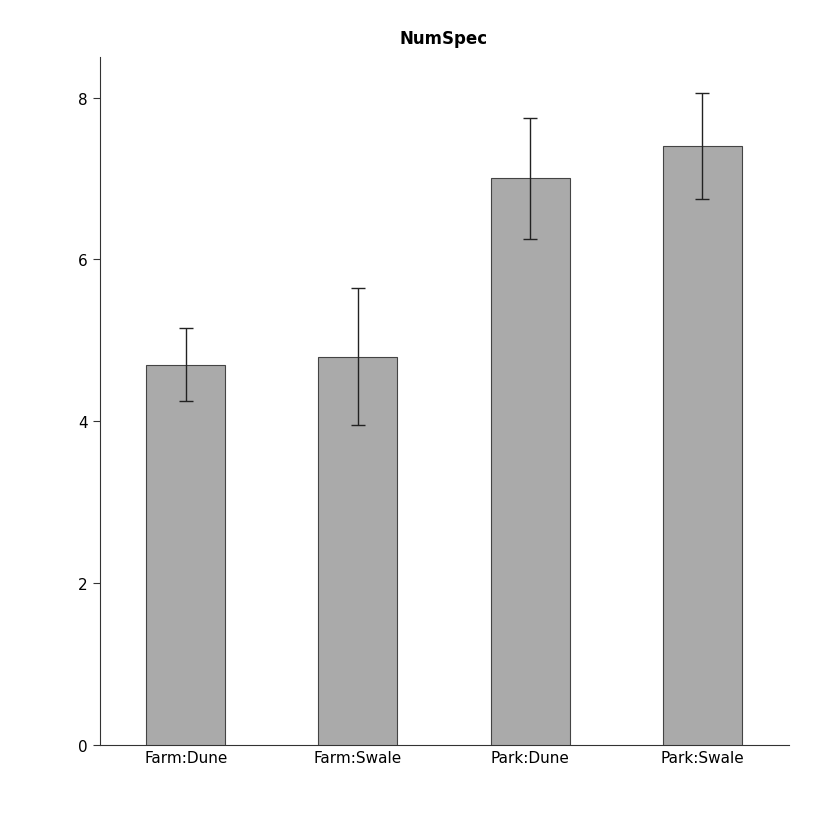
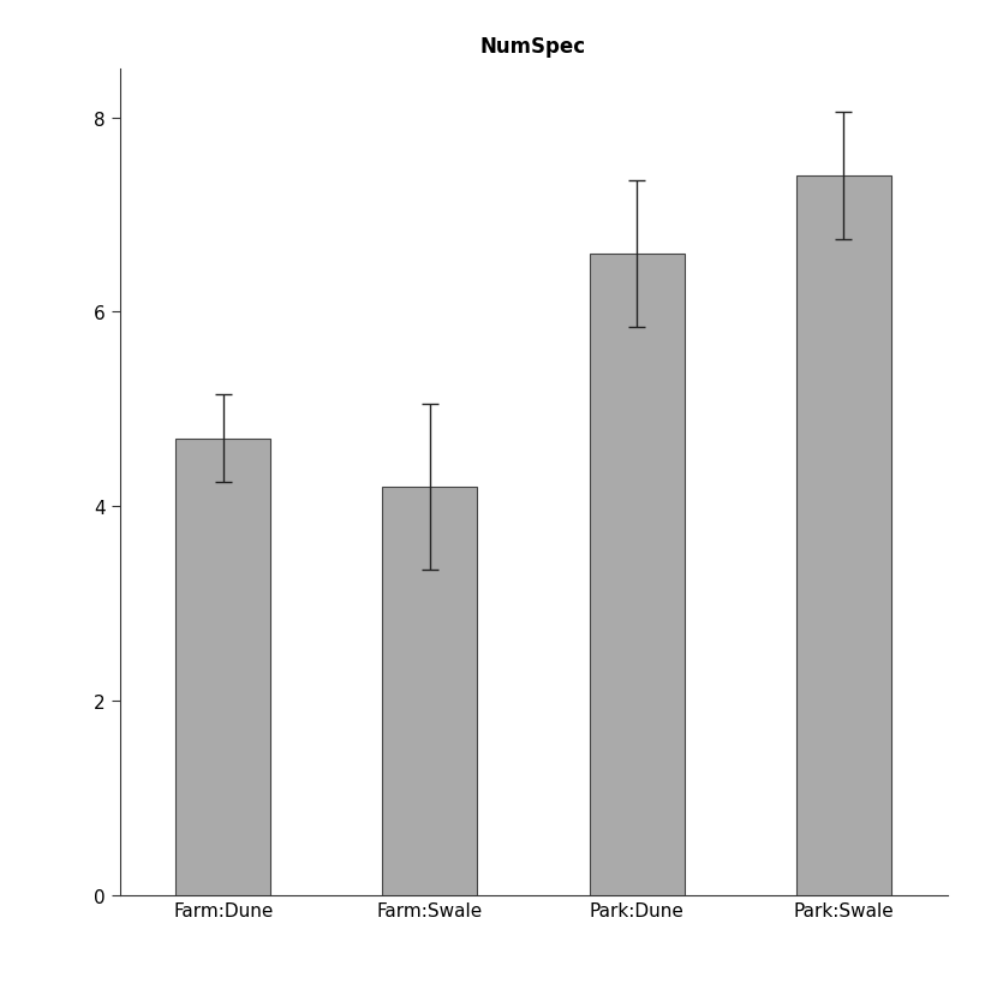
Farm:Swale: 4.8 -> 4.2
Park:Dune: 7.0 -> 6.6
